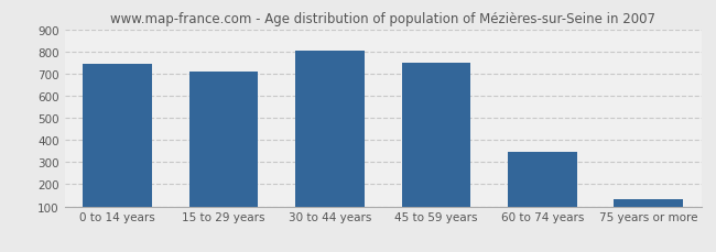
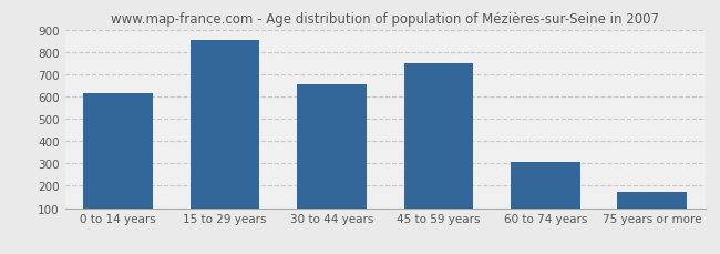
0 to 14 years: 745 -> 615
15 to 29 years: 710 -> 855
30 to 44 years: 805 -> 655
60 to 74 years: 348 -> 305
75 years or more: 135 -> 175
